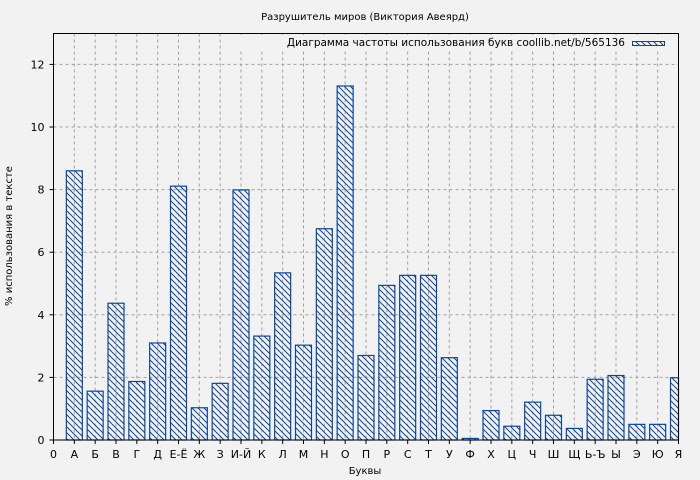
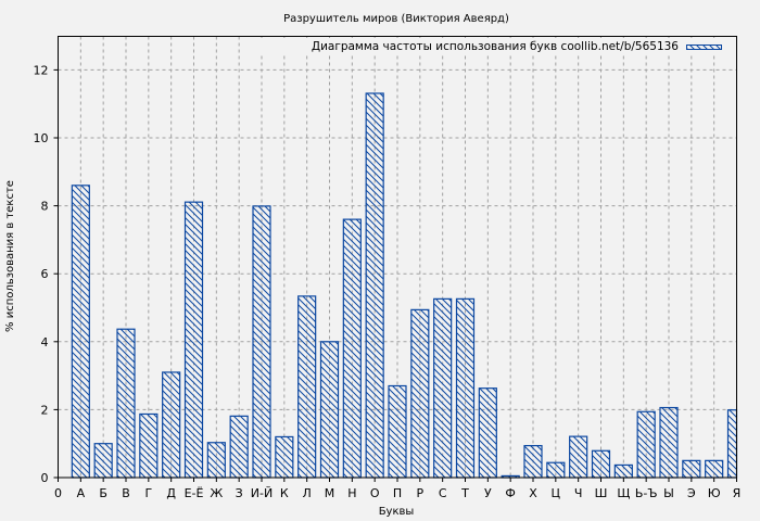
Б: 1.6 -> 1.0
К: 3.3 -> 1.2
М: 3.0 -> 4.0
Н: 6.8 -> 7.6
